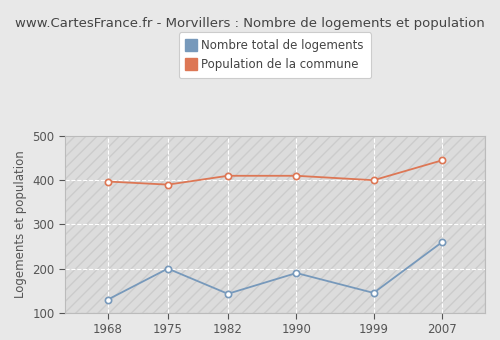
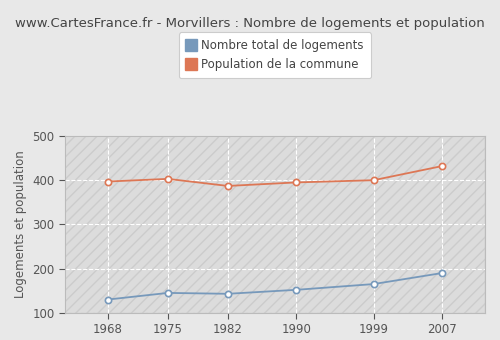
Nombre total de logements/1975: 200 -> 145
Population de la commune/1975: 390 -> 403
Population de la commune/1982: 410 -> 387
Nombre total de logements/1990: 190 -> 152
Population de la commune/1990: 410 -> 395
Nombre total de logements/1999: 145 -> 165
Nombre total de logements/2007: 260 -> 190
Population de la commune/2007: 445 -> 432
